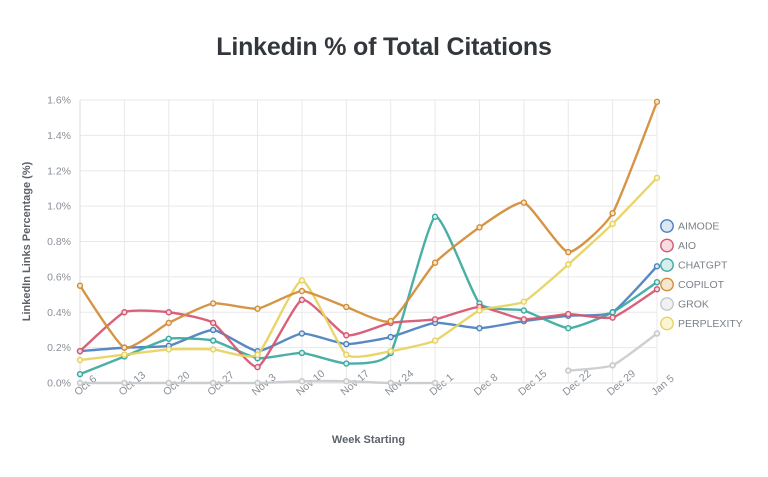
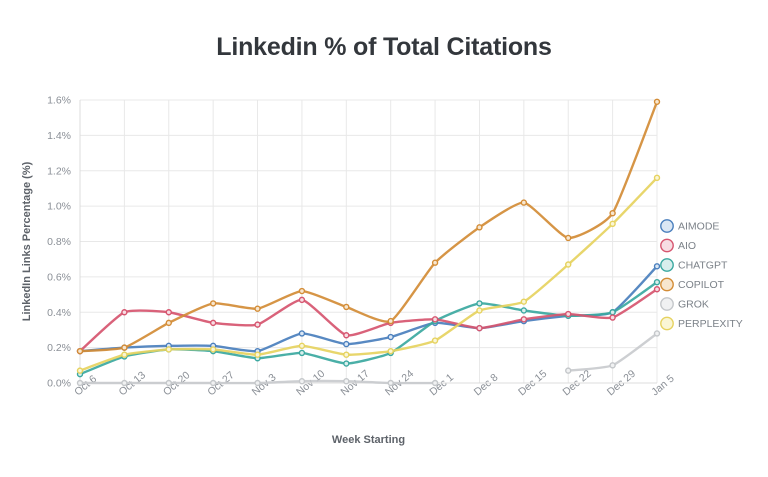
COPILOT/Oct 6: 0.55% -> 0.18%
PERPLEXITY/Oct 6: 0.13% -> 0.07%
CHATGPT/Oct 20: 0.25% -> 0.19%
AIMODE/Oct 27: 0.30% -> 0.21%
CHATGPT/Oct 27: 0.24% -> 0.18%
AIO/Nov 3: 0.09% -> 0.33%
PERPLEXITY/Nov 10: 0.58% -> 0.21%
CHATGPT/Dec 1: 0.94% -> 0.35%
AIO/Dec 8: 0.43% -> 0.31%
CHATGPT/Dec 22: 0.31% -> 0.38%
COPILOT/Dec 22: 0.74% -> 0.82%
